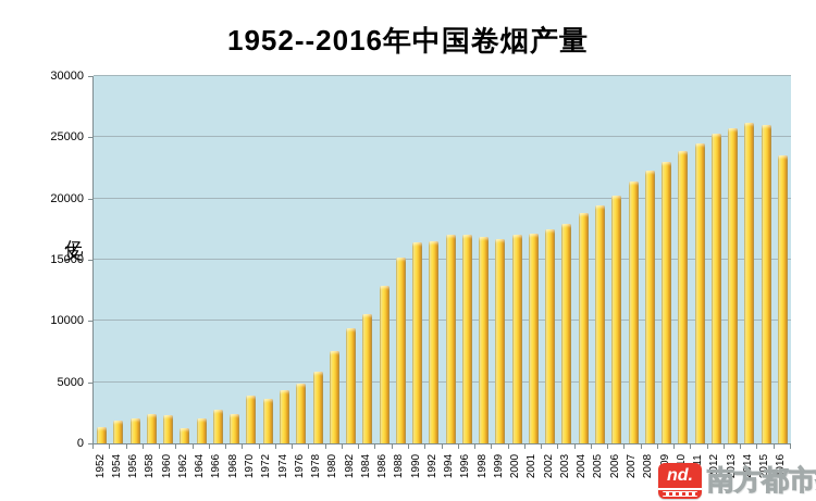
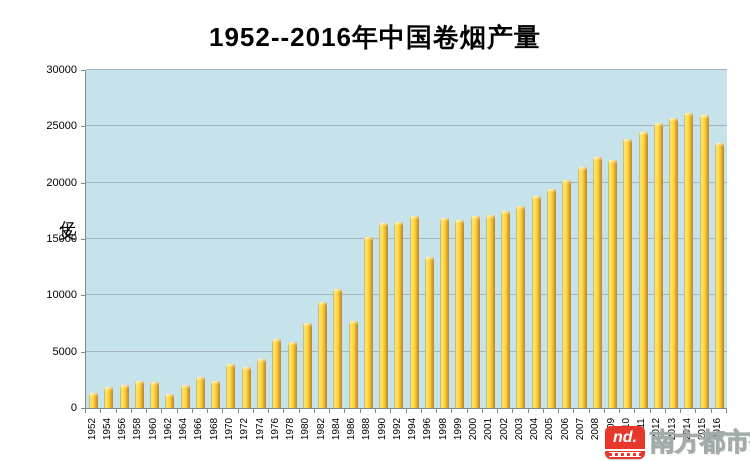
1976: 4900 -> 6100
1986: 12800 -> 7700
1996: 17100 -> 13400
2009: 23000 -> 22000
